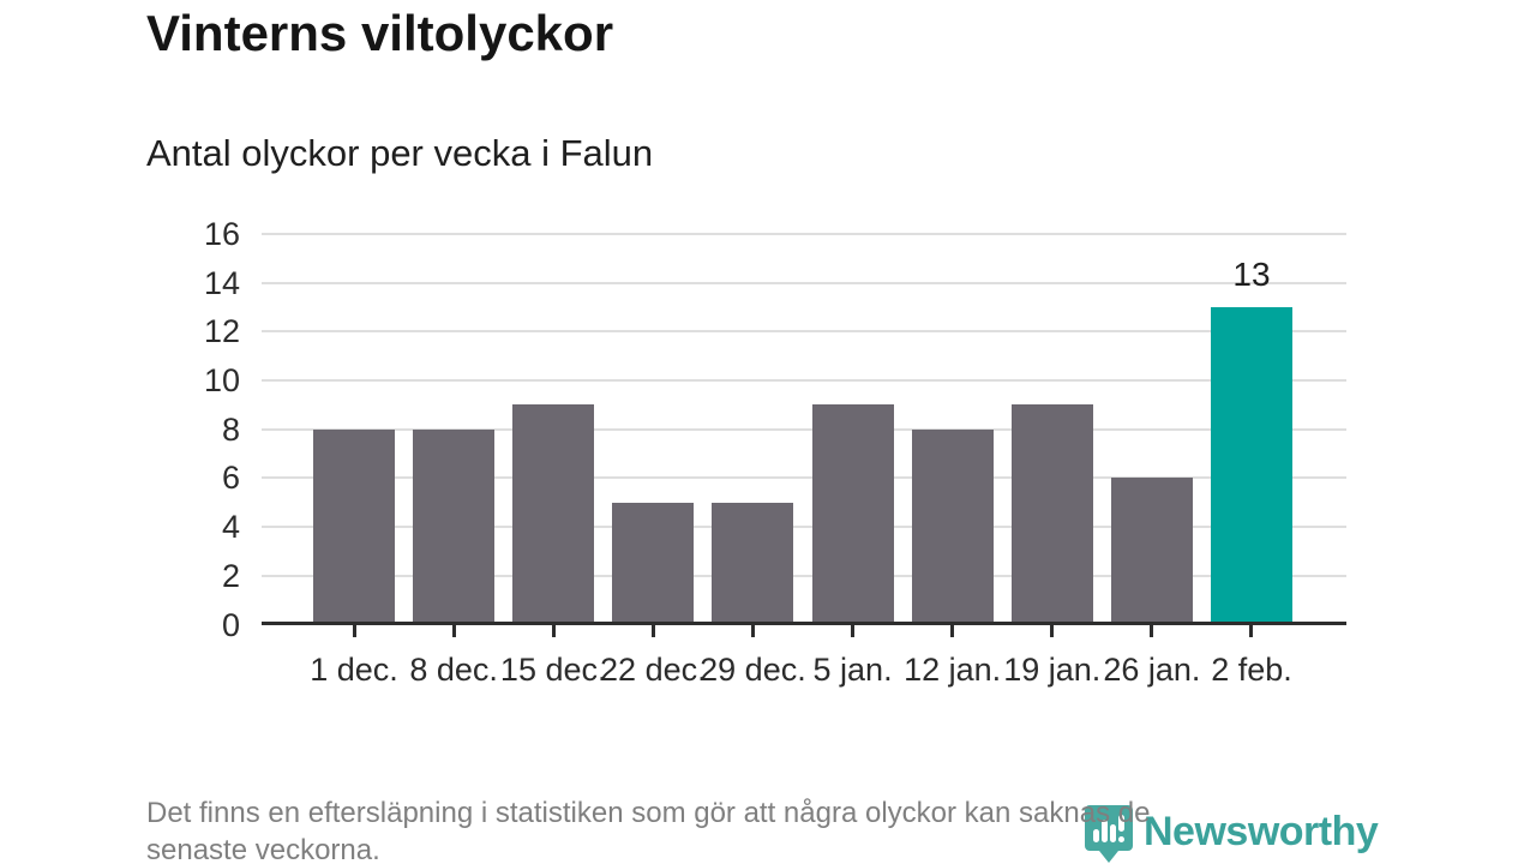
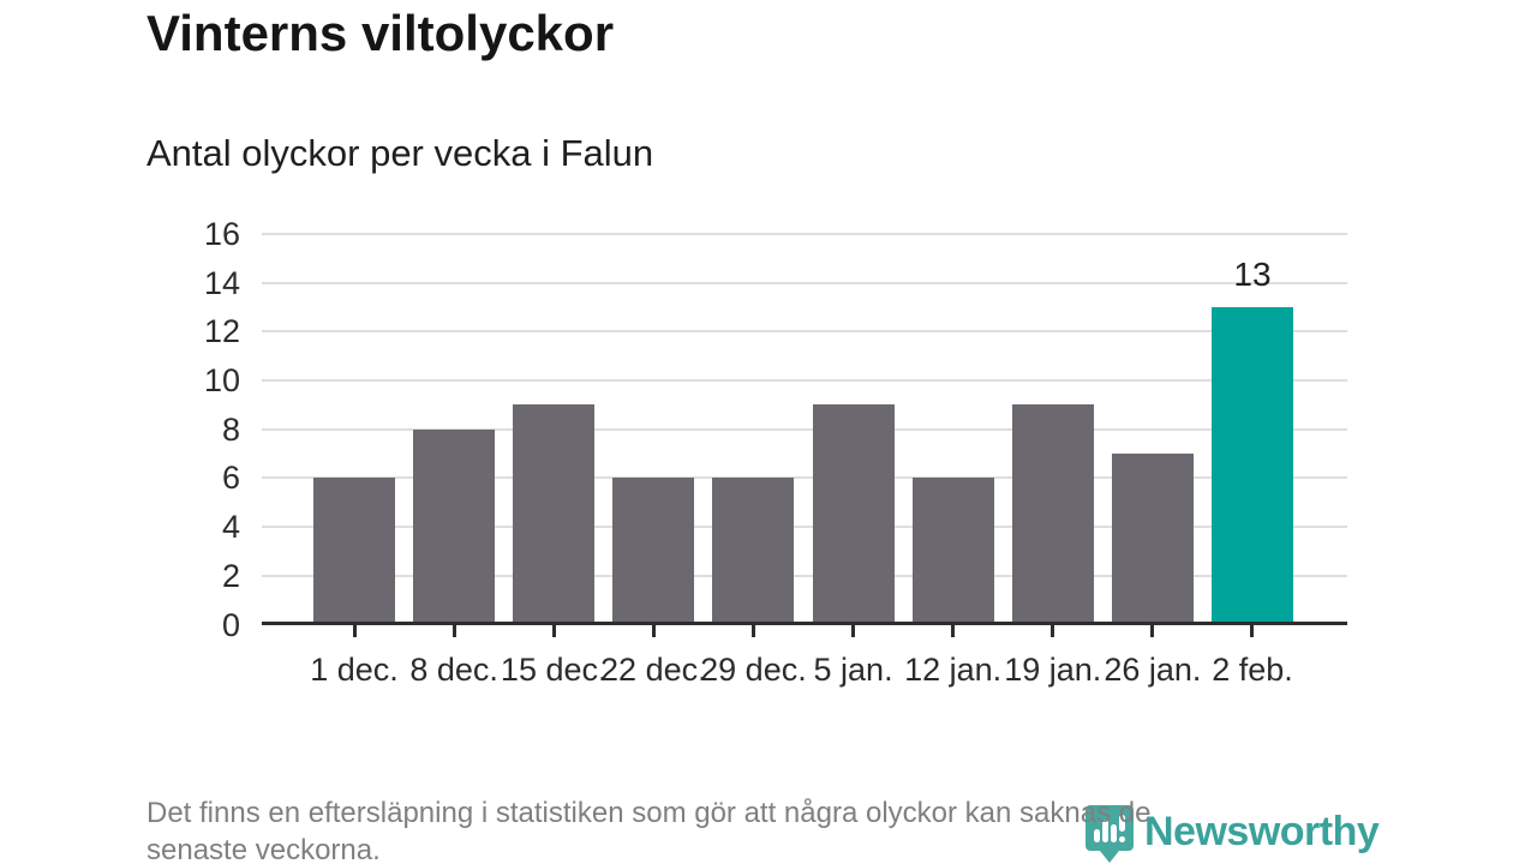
1 dec.: 8 -> 6
22 dec.: 5 -> 6
29 dec.: 5 -> 6
12 jan.: 8 -> 6
26 jan.: 6 -> 7
